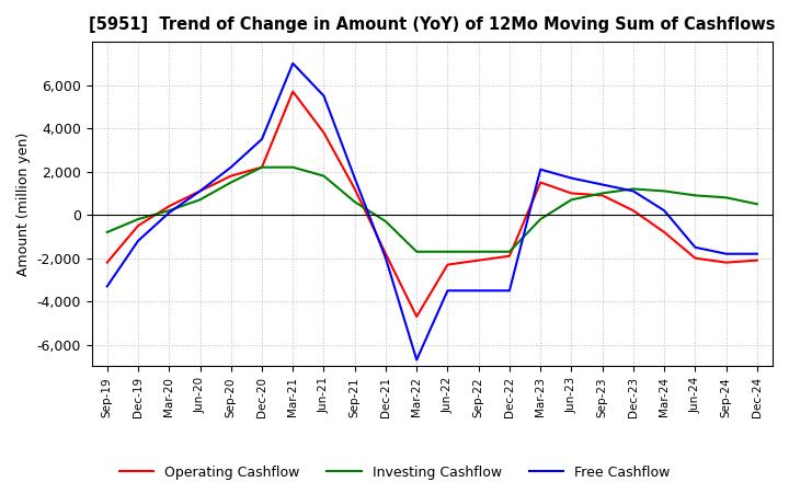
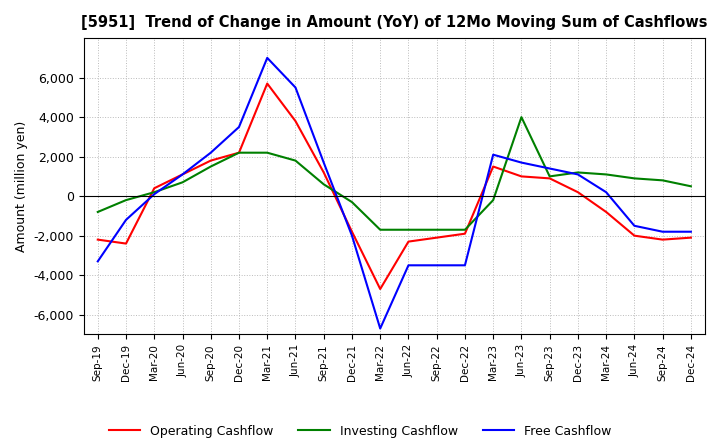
Operating Cashflow/Dec-19: -500 -> -2,400
Investing Cashflow/Jun-23: 700 -> 4,000
